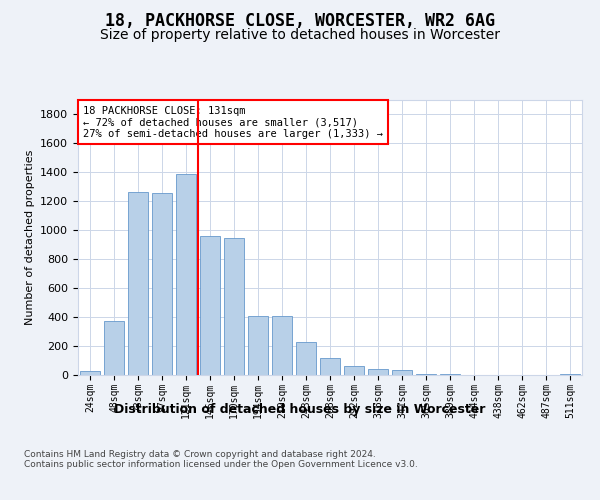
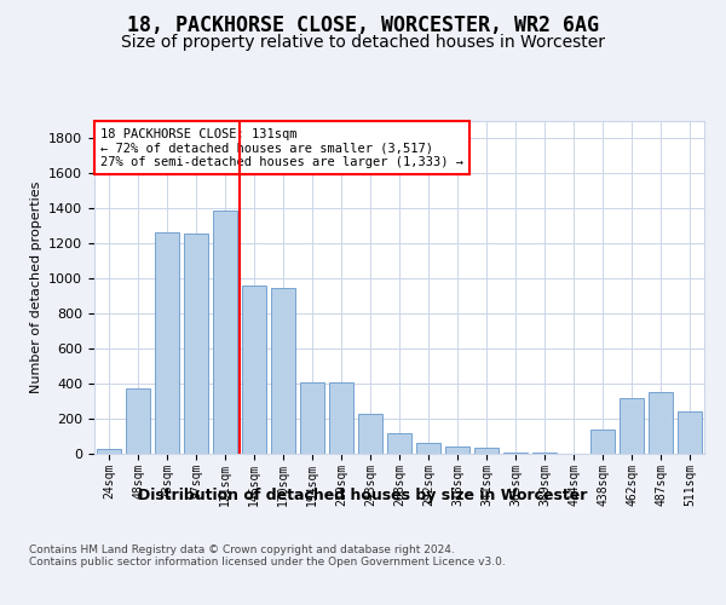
438sqm: 0 -> 140
462sqm: 0 -> 320
487sqm: 0 -> 350
511sqm: 10 -> 240
